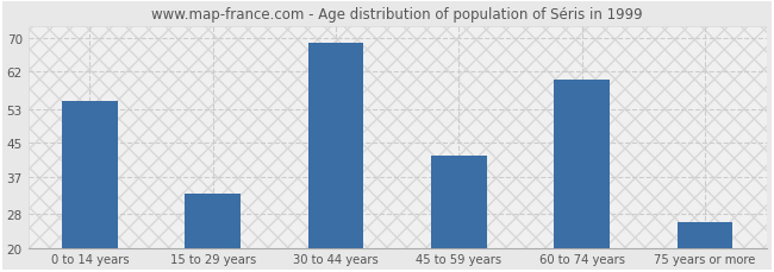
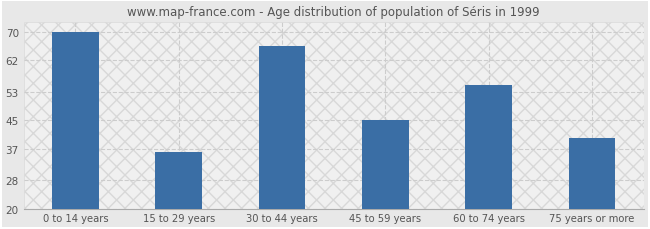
0 to 14 years: 55 -> 70
15 to 29 years: 33 -> 36
30 to 44 years: 69 -> 66
45 to 59 years: 42 -> 45
60 to 74 years: 60 -> 55
75 years or more: 26 -> 40
